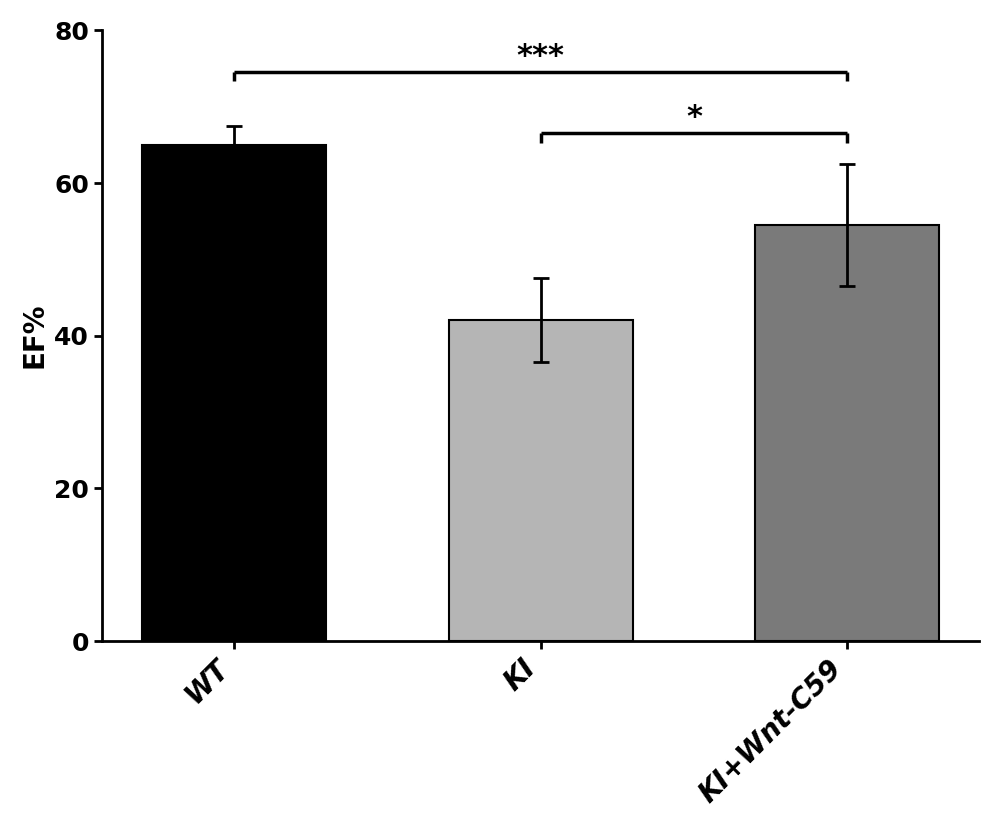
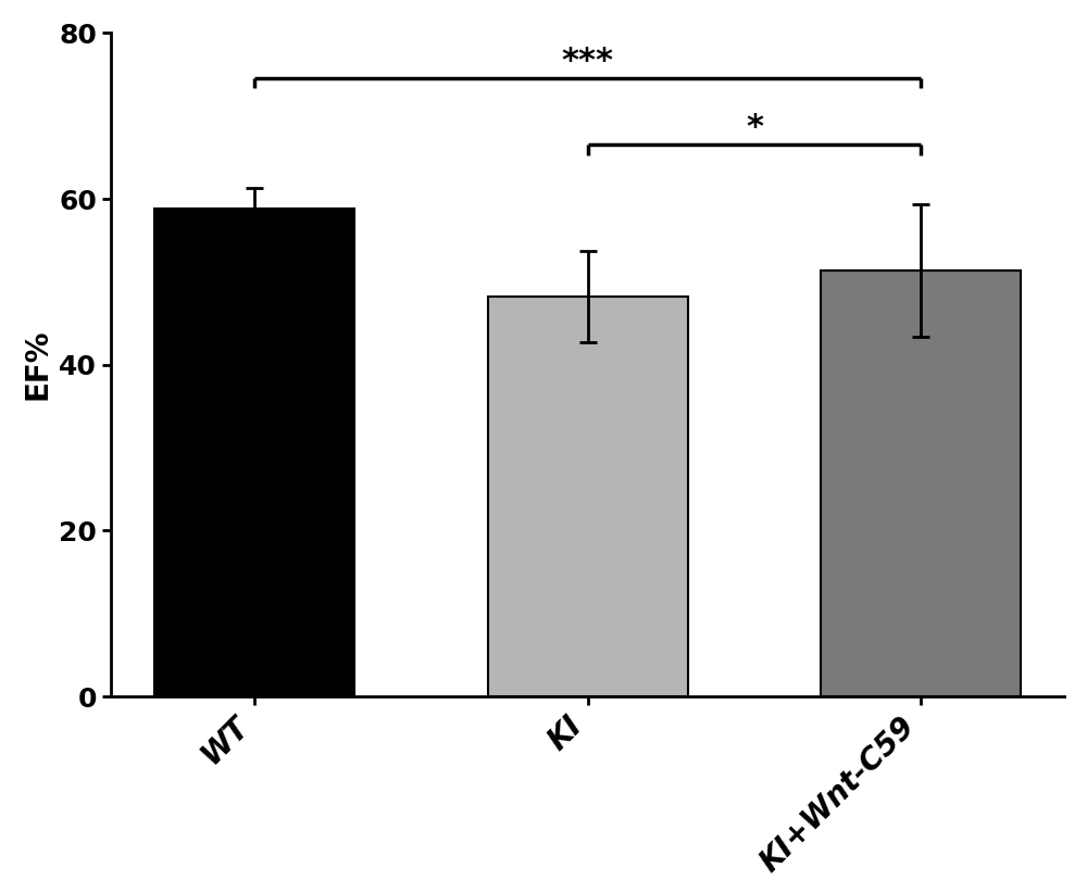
WT: 65.0 -> 58.8
KI: 42.0 -> 48.2
KI+Wnt-C59: 54.5 -> 51.4
